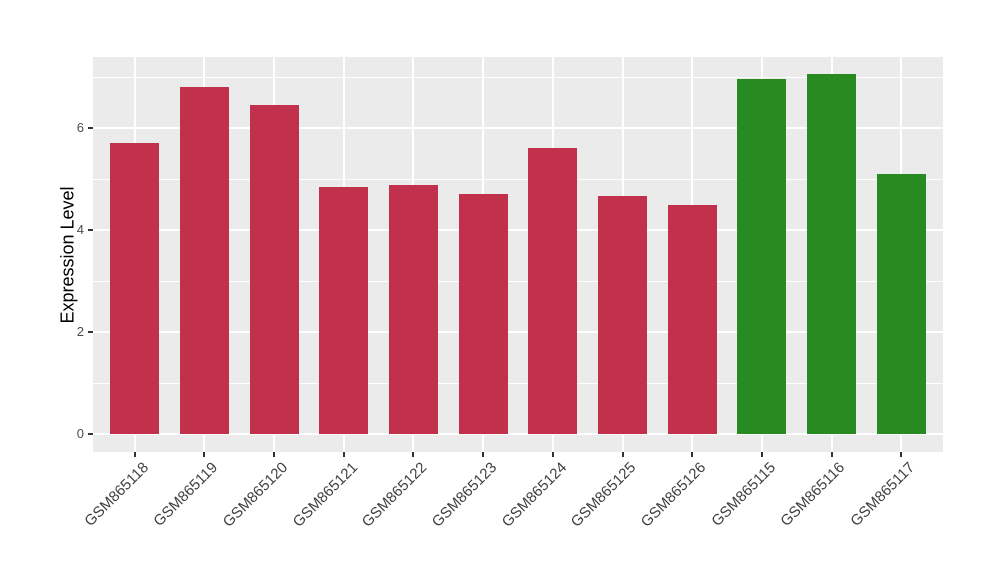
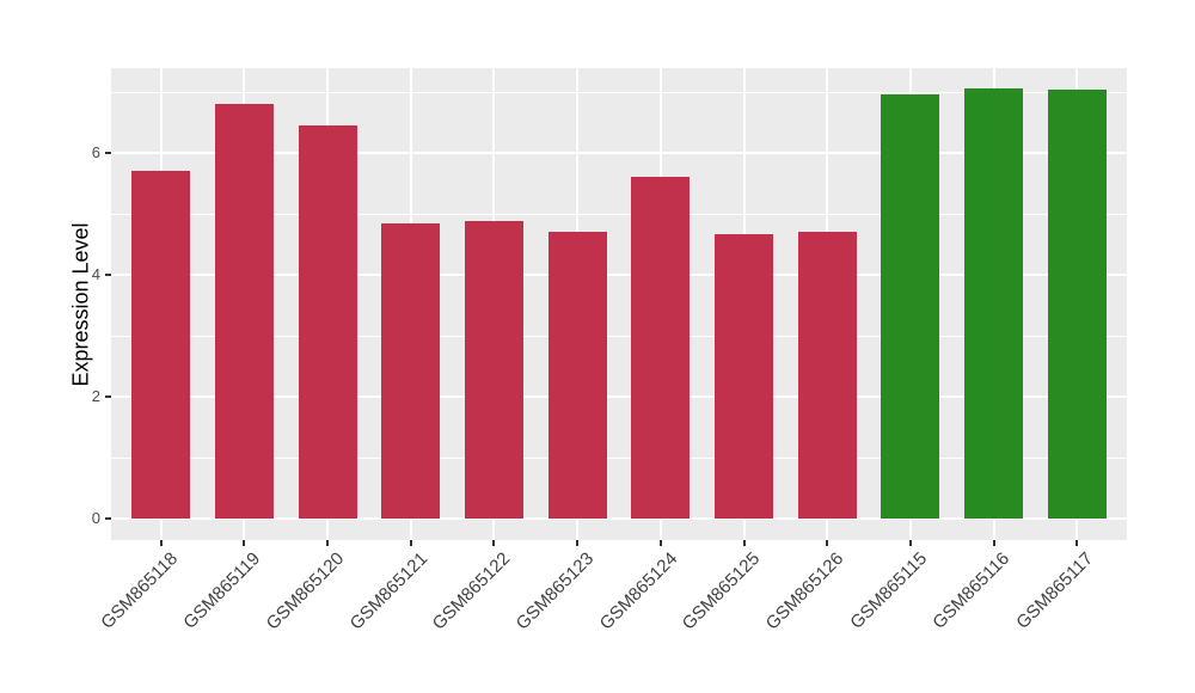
GSM865126: 4.5 -> 4.7
GSM865117: 5.1 -> 7.0
